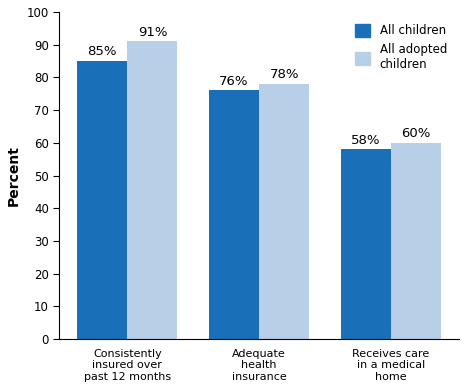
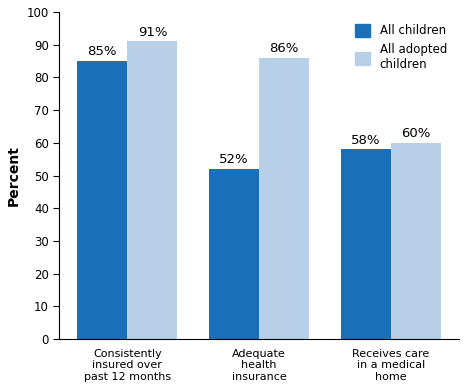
All children/Adequate health insurance: 76% -> 52%
All adopted children/Adequate health insurance: 78% -> 86%
